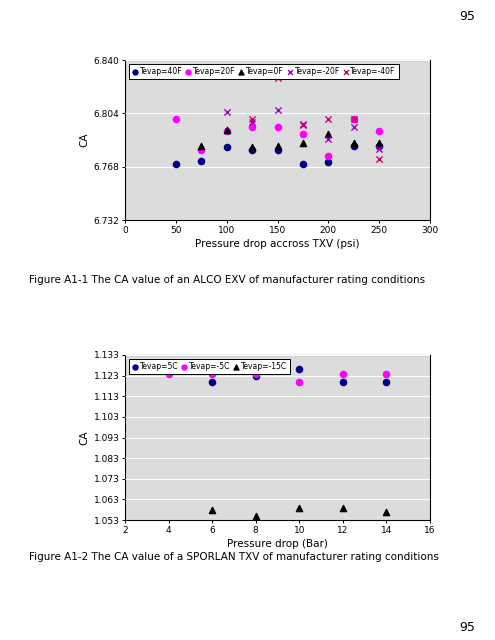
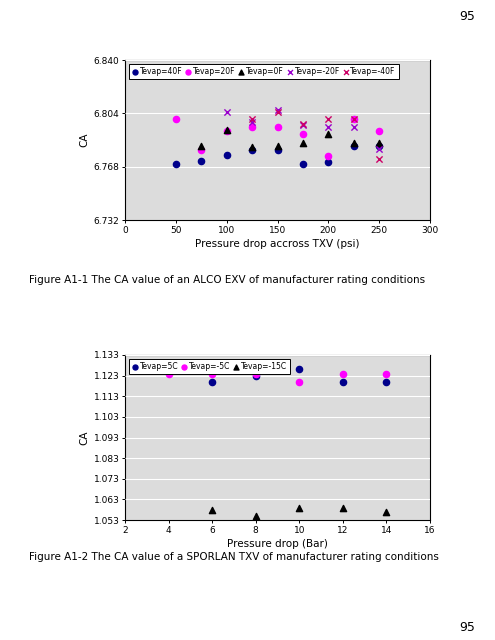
Tevap=40F/100: 6.781 -> 6.776
Tevap=-40F/150: 6.828 -> 6.805
Tevap=-20F/200: 6.787 -> 6.795
